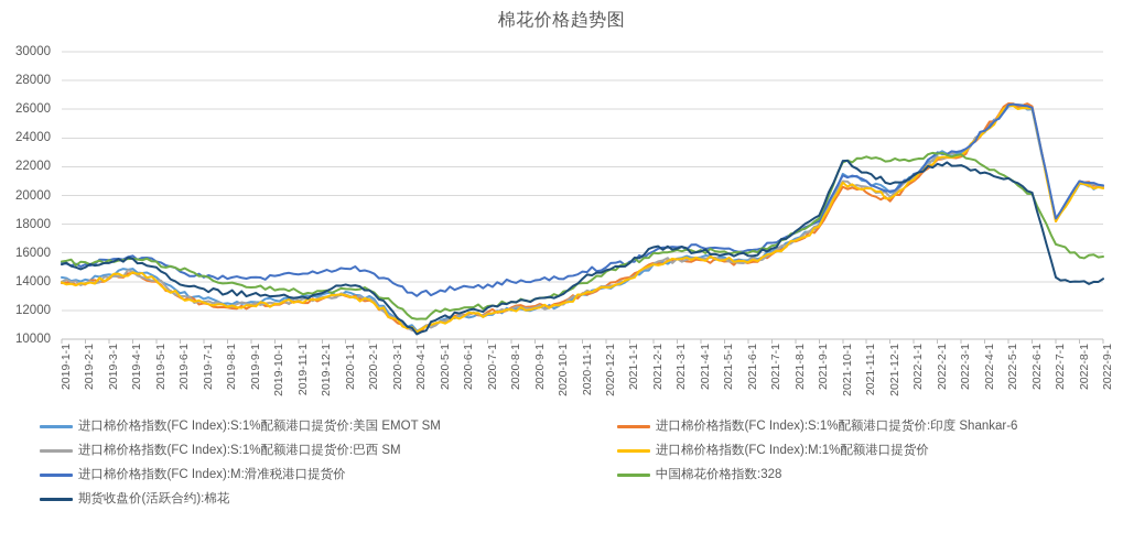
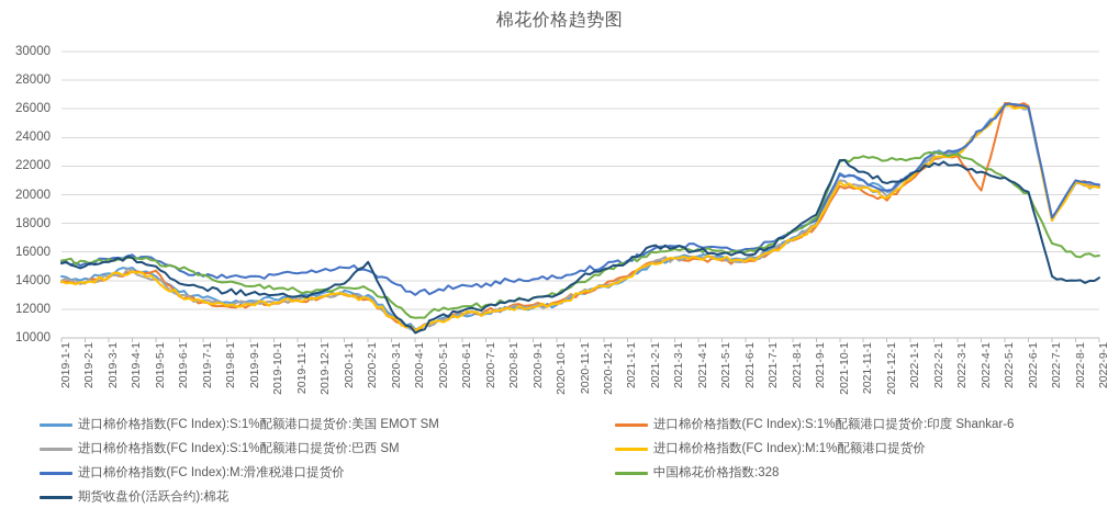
进口棉价格指数(FC Index):S:1%配额港口提货价:印度 Shankar-6/2019-5-1: 14000 -> 14700
期货收盘价(活跃合约):棉花/2020-2-1: 13400 -> 15300
进口棉价格指数(FC Index):S:1%配额港口提货价:印度 Shankar-6/2022-4-1: 24600 -> 20300
